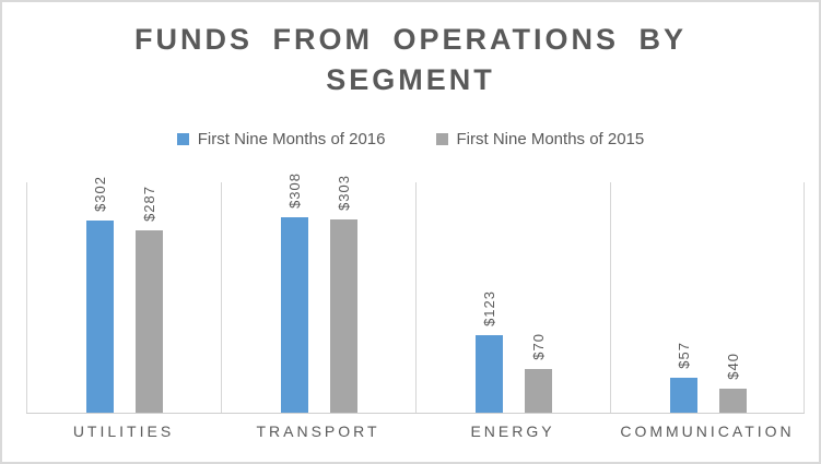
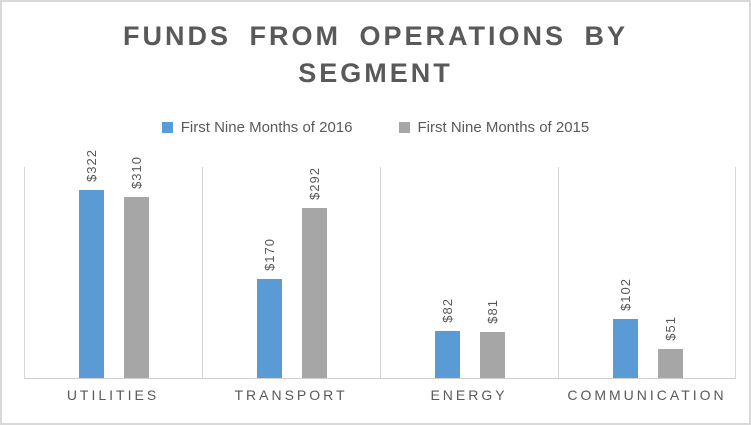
First Nine Months of 2016/UTILITIES: $302 -> $322
First Nine Months of 2015/UTILITIES: $287 -> $310
First Nine Months of 2016/TRANSPORT: $308 -> $170
First Nine Months of 2015/TRANSPORT: $303 -> $292
First Nine Months of 2016/ENERGY: $123 -> $82
First Nine Months of 2015/ENERGY: $70 -> $81
First Nine Months of 2016/COMMUNICATION: $57 -> $102
First Nine Months of 2015/COMMUNICATION: $40 -> $51
